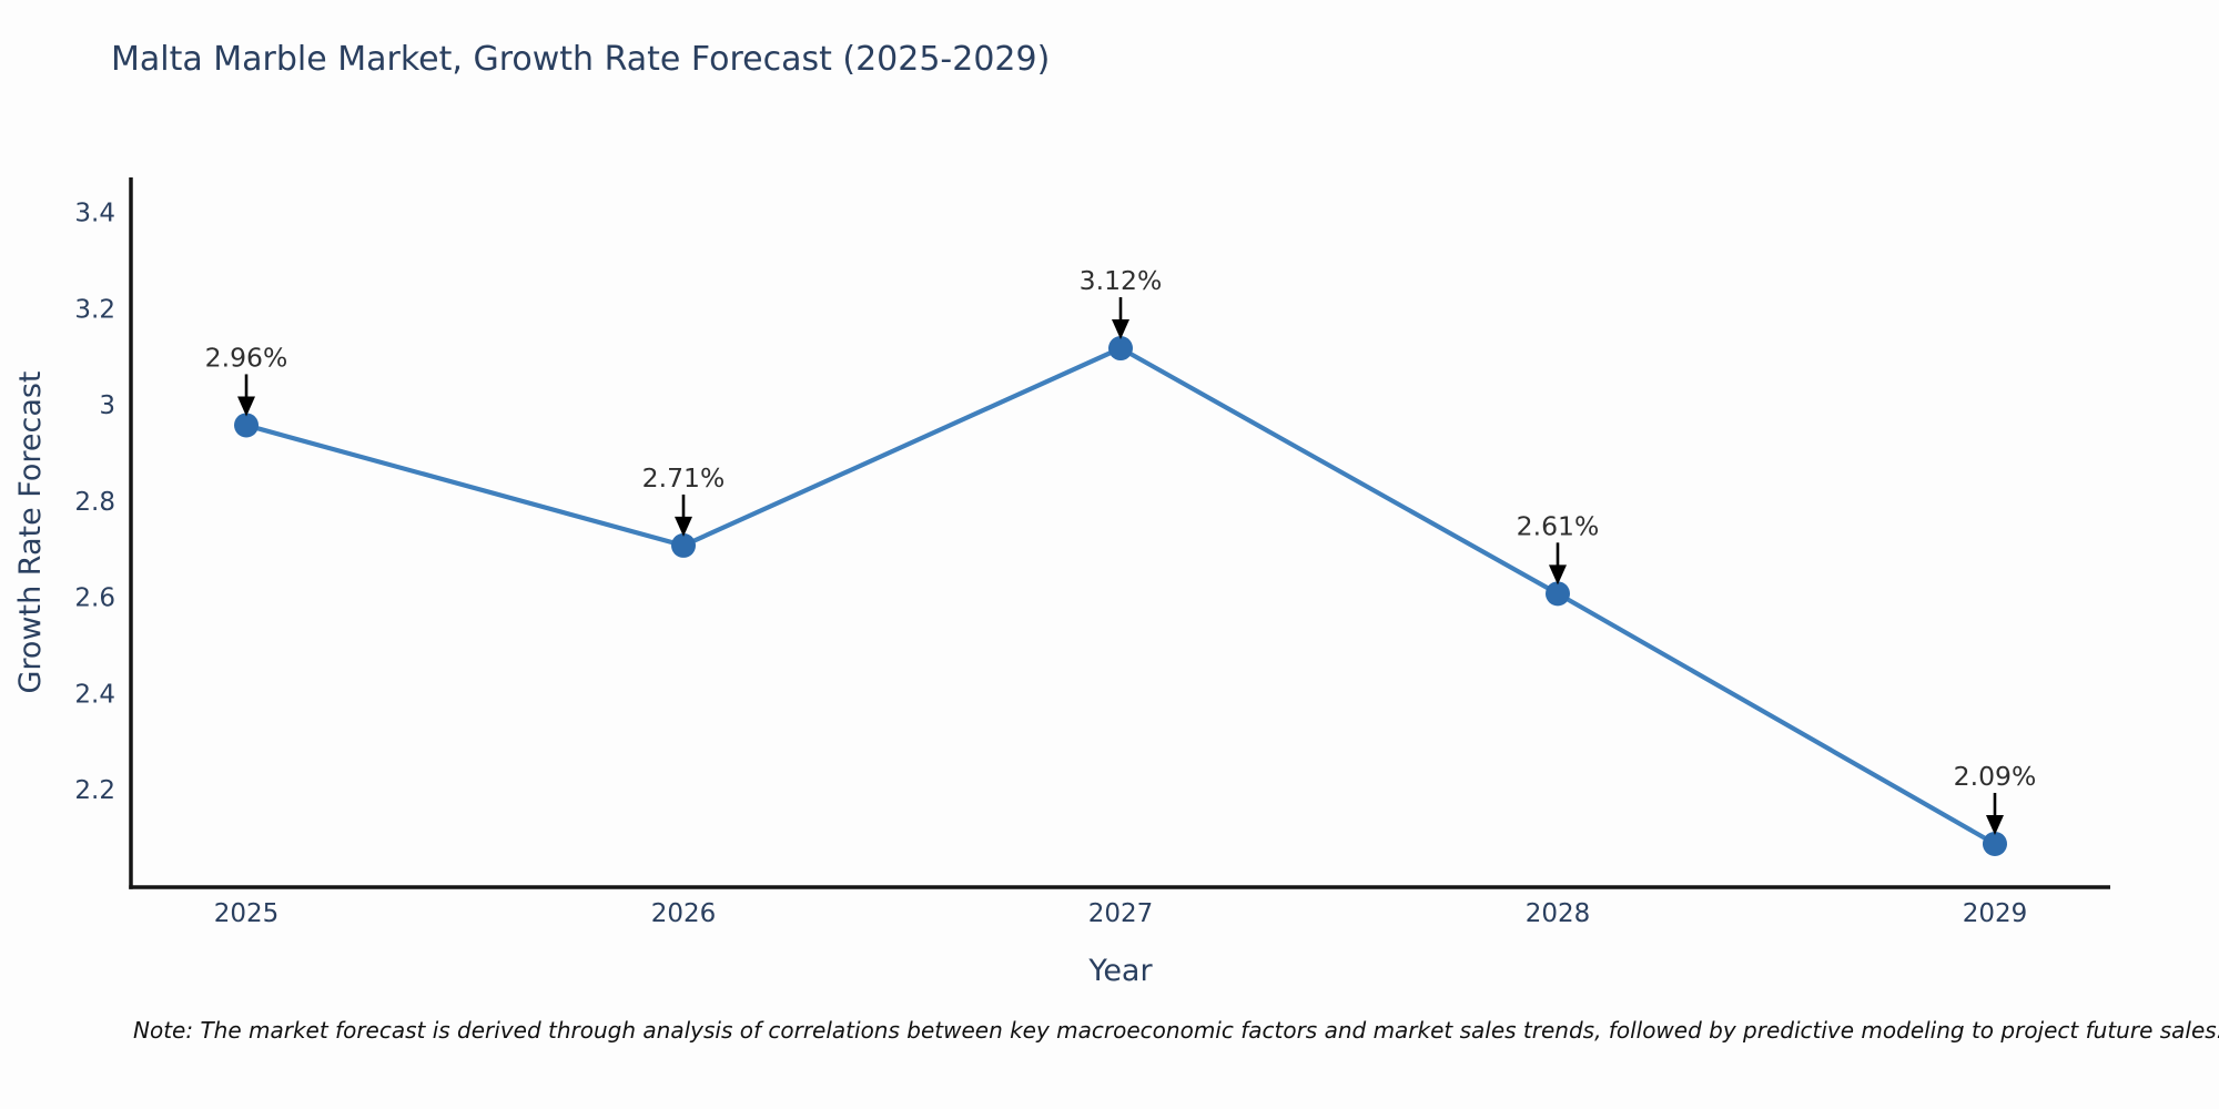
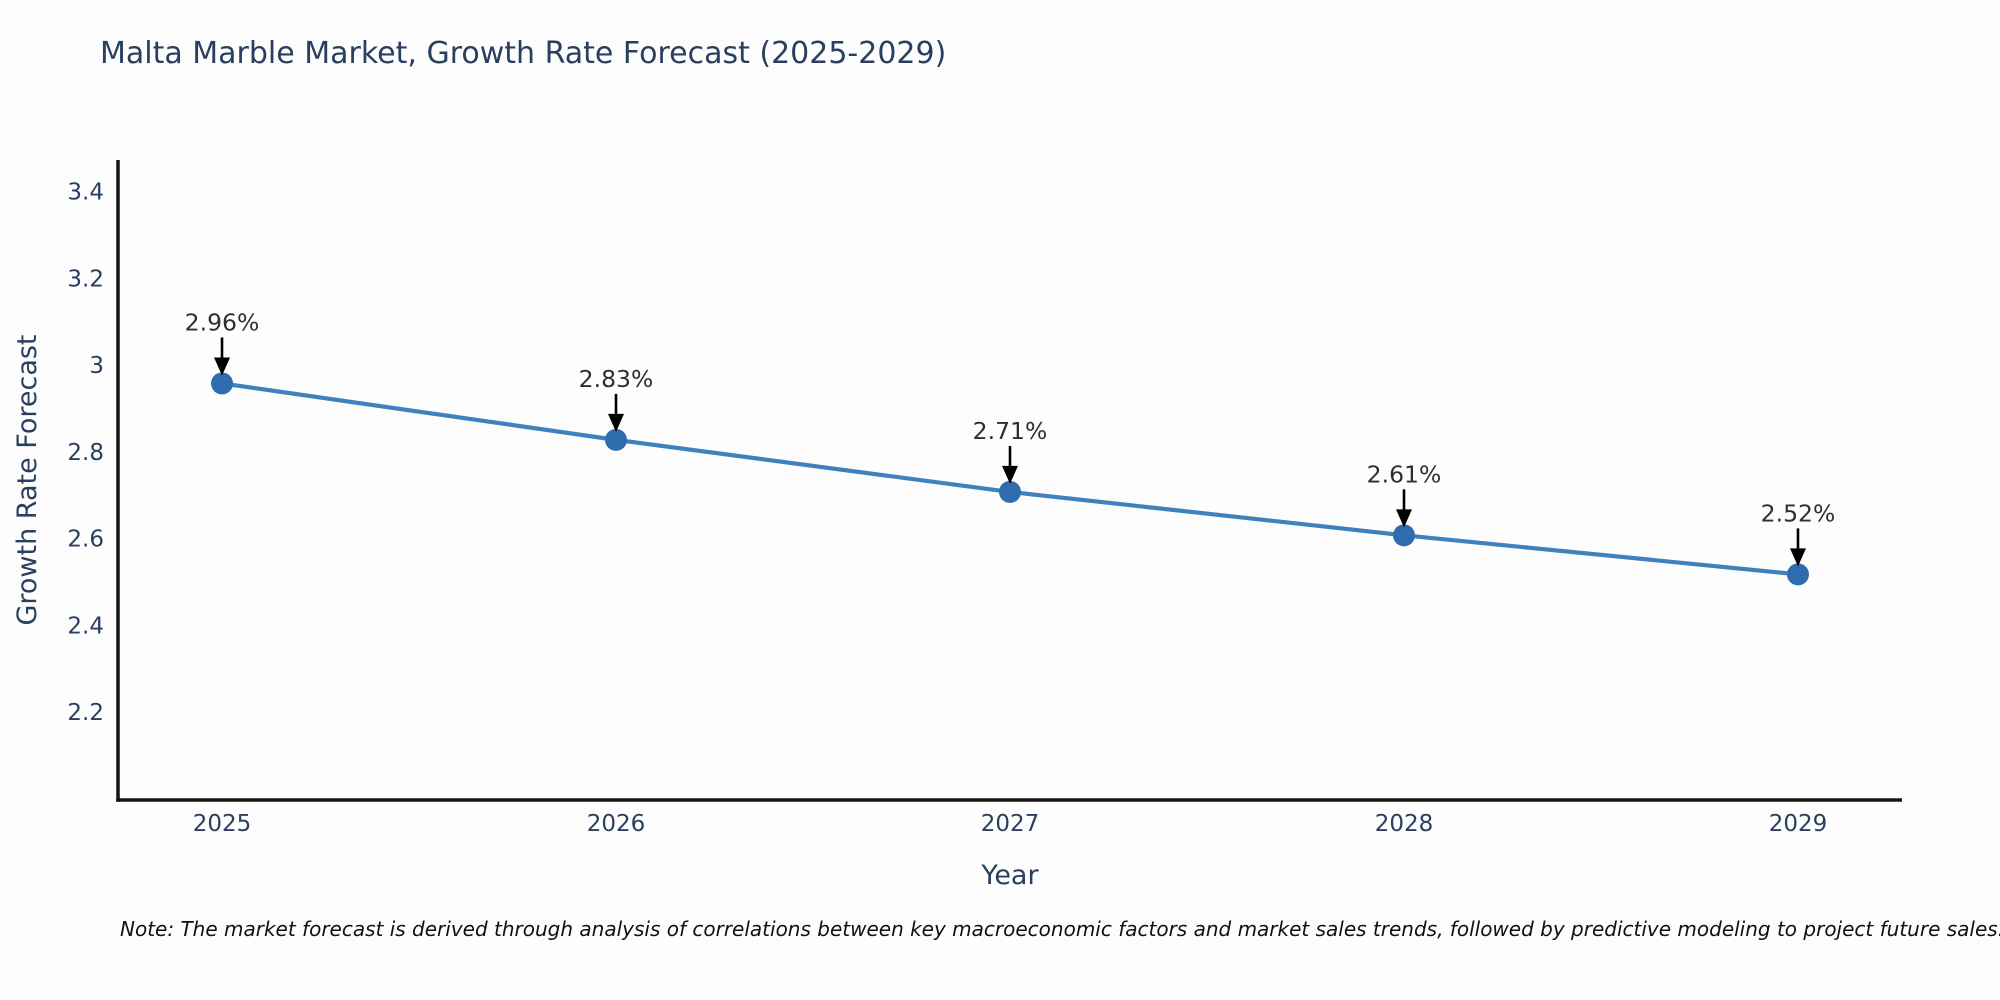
2026: 2.71% -> 2.83%
2027: 3.12% -> 2.71%
2029: 2.09% -> 2.52%
